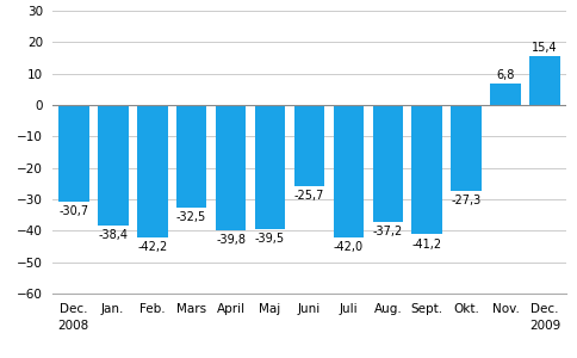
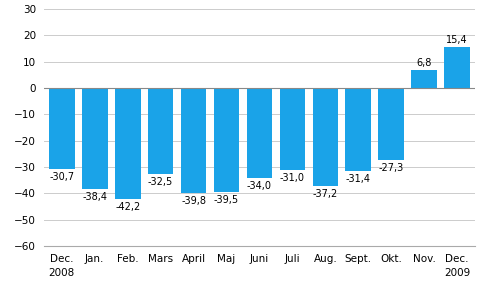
Juni: -25,7 -> -34,0
Juli: -42,0 -> -31,0
Sept.: -41,2 -> -31,4
